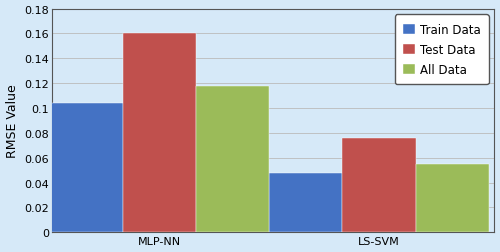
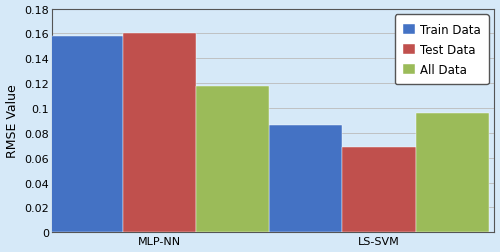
Train Data/MLP-NN: 0.104 -> 0.158
Train Data/LS-SVM: 0.048 -> 0.086
Test Data/LS-SVM: 0.076 -> 0.069
All Data/LS-SVM: 0.055 -> 0.096
